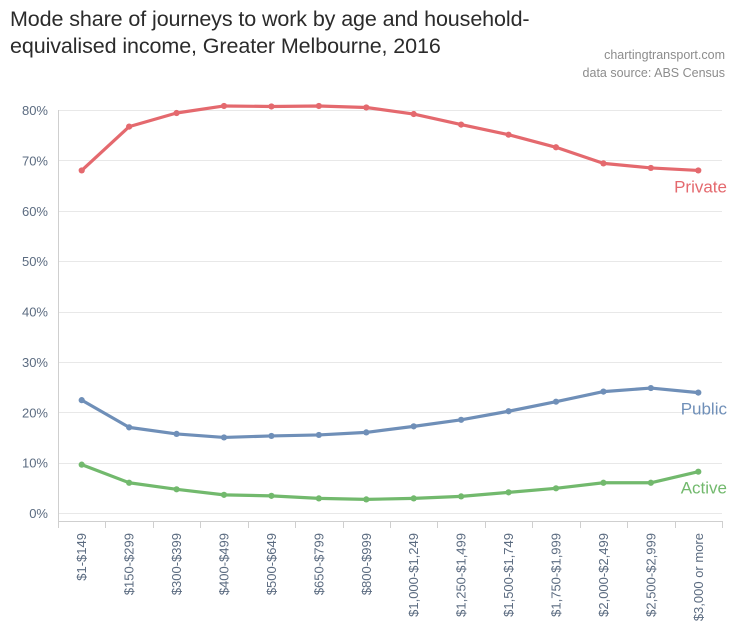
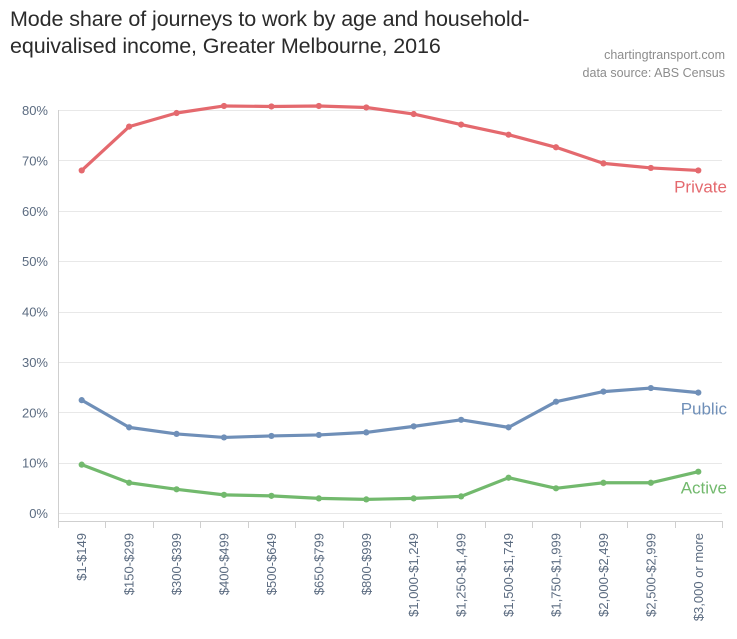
Public/$1,500-$1,749: 20% -> 17%
Active/$1,500-$1,749: 4% -> 7%
